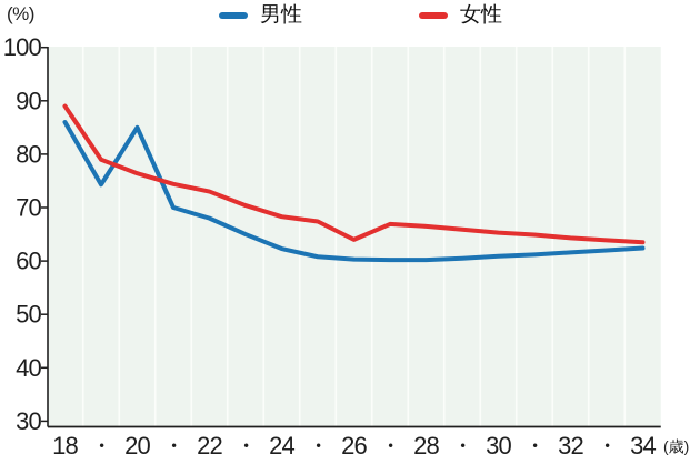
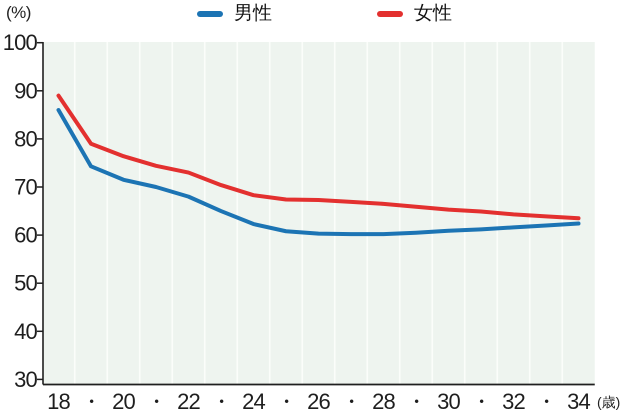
男性/20: 85 -> 72
女性/26: 64 -> 67
